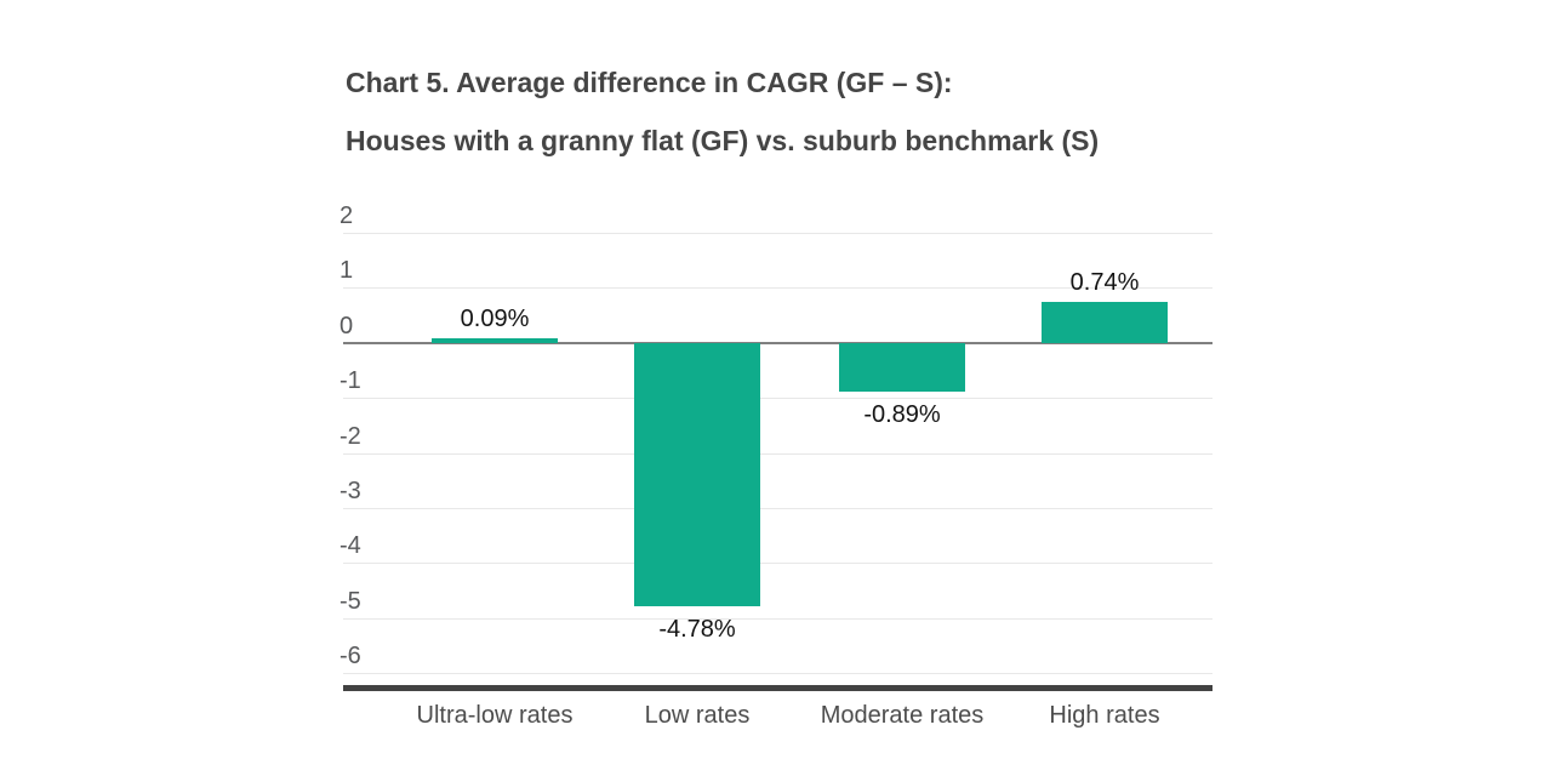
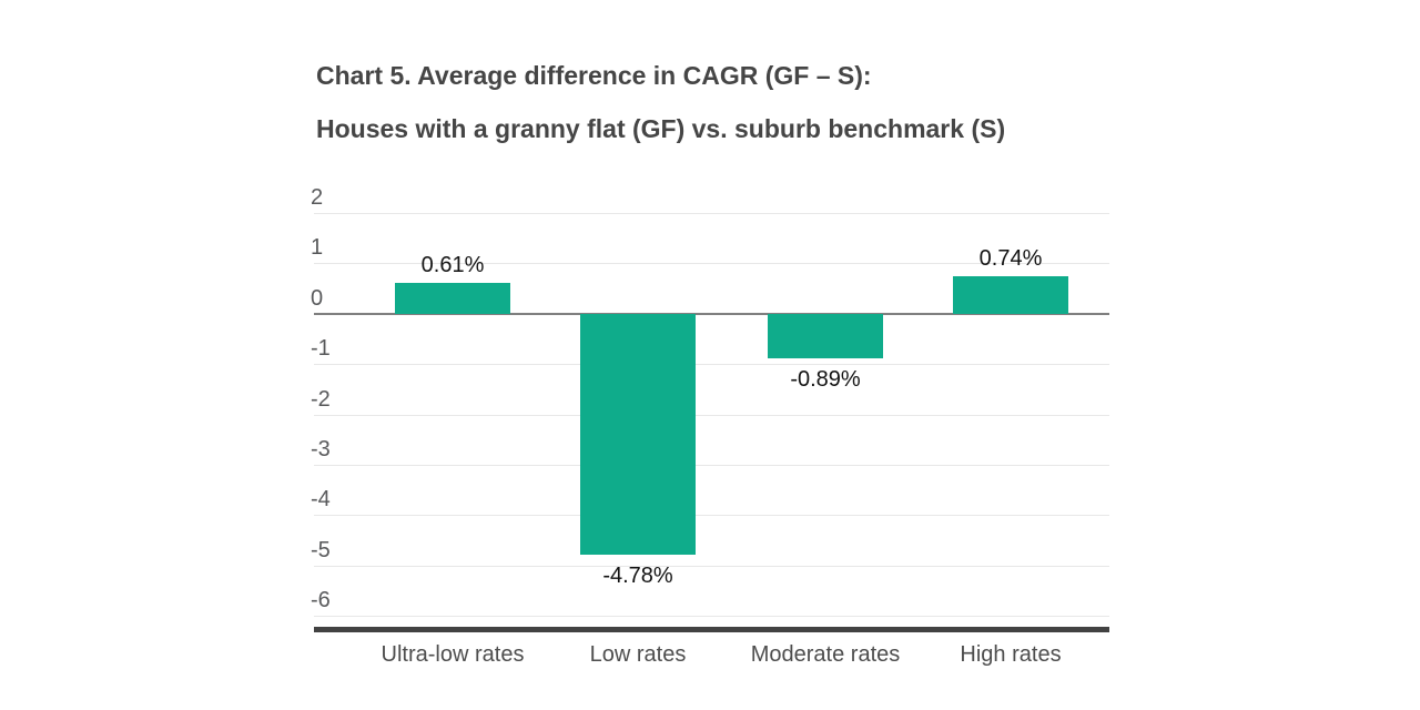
Ultra-low rates: 0.09% -> 0.61%
